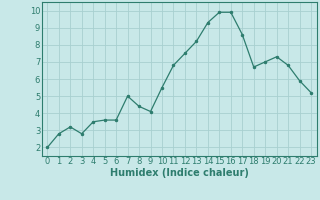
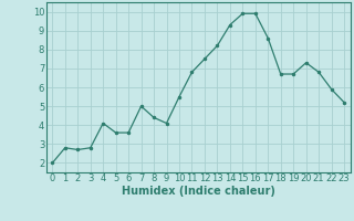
2: 3.2 -> 2.7
4: 3.5 -> 4.1
19: 7.0 -> 6.7
